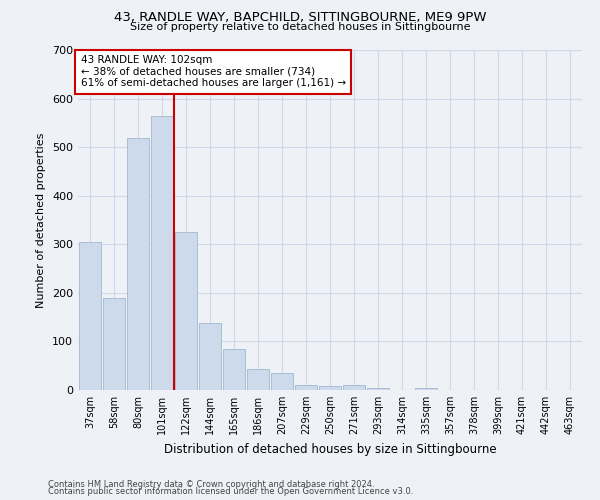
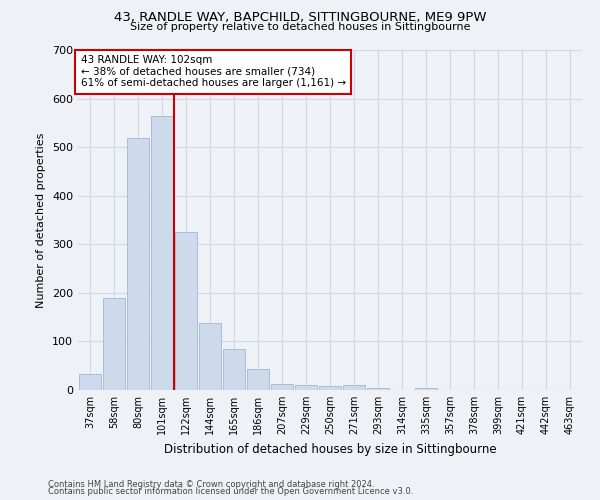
37sqm: 305 -> 32
207sqm: 35 -> 13
